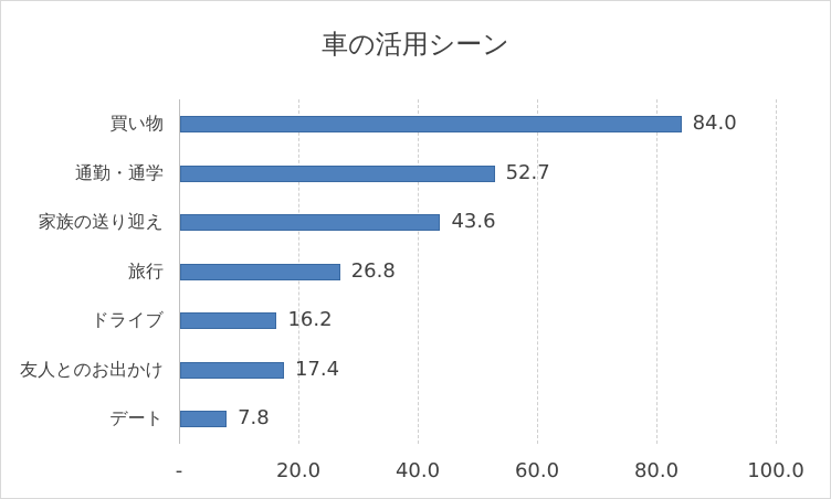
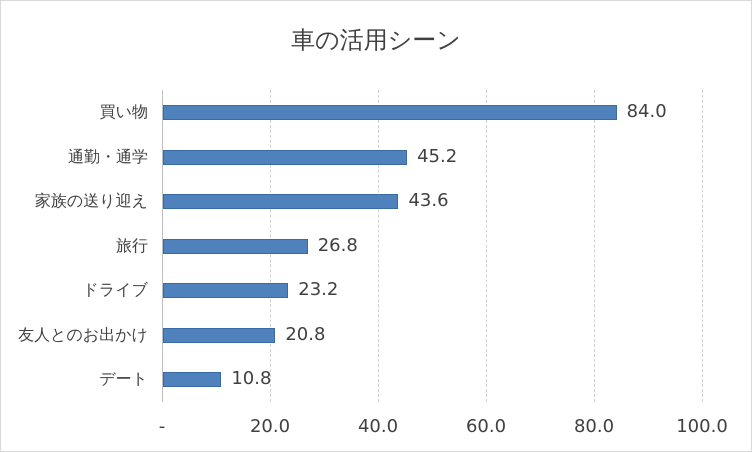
通勤・通学: 52.7 -> 45.2
ドライブ: 16.2 -> 23.2
友人とのお出かけ: 17.4 -> 20.8
デート: 7.8 -> 10.8
